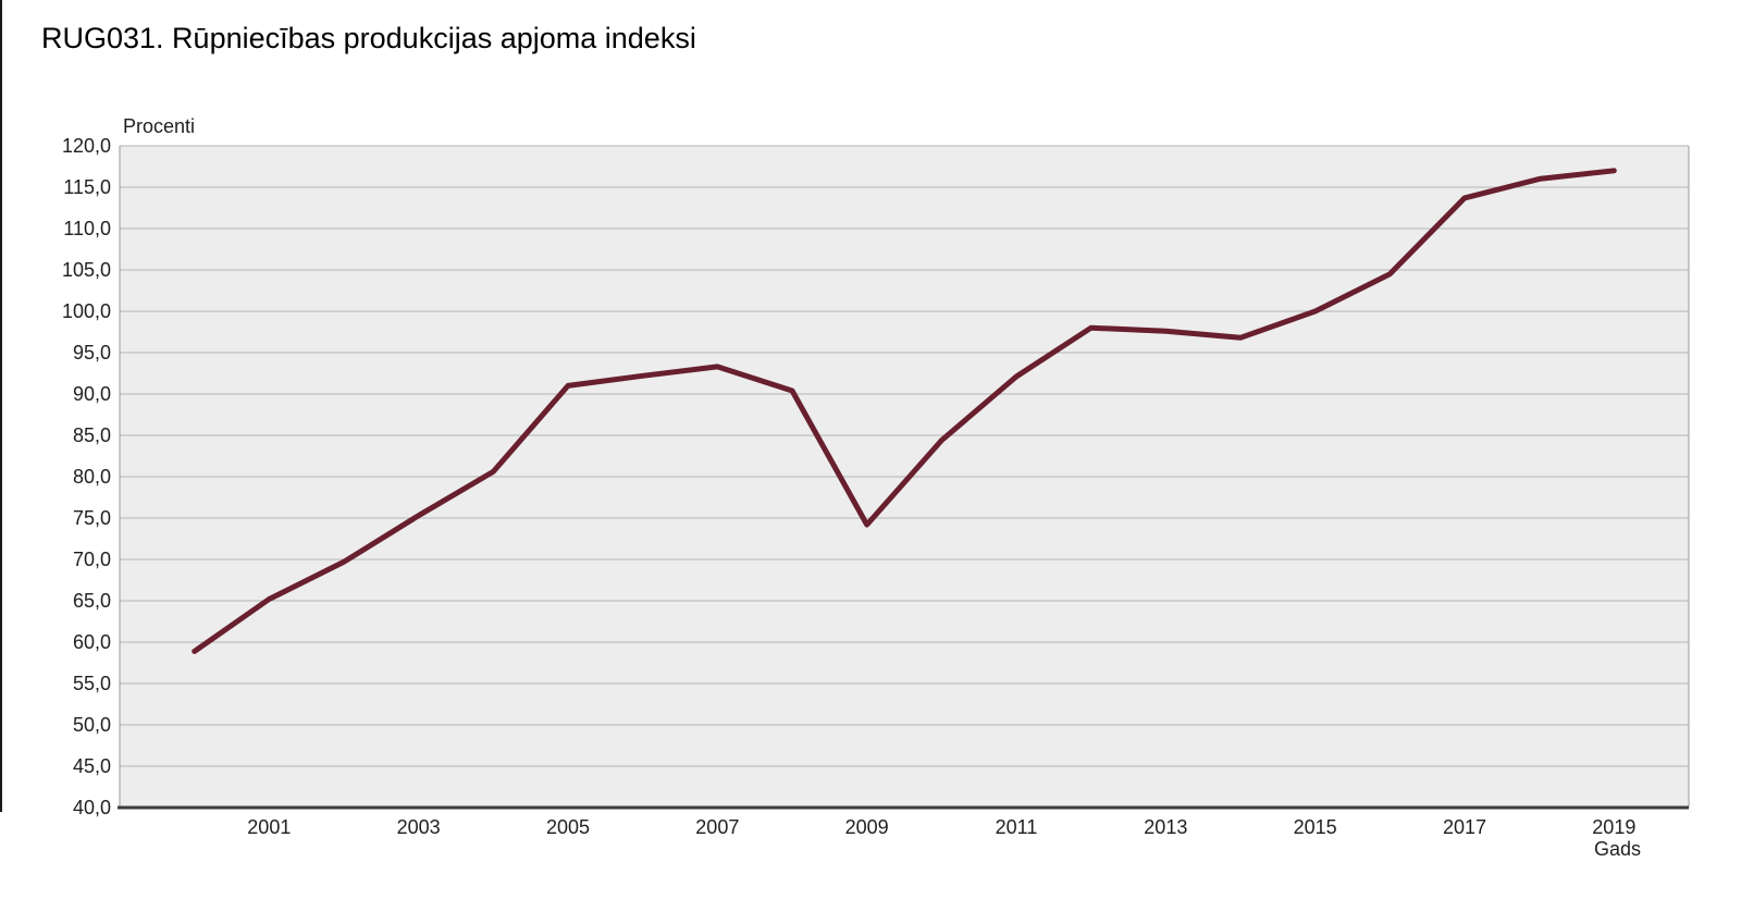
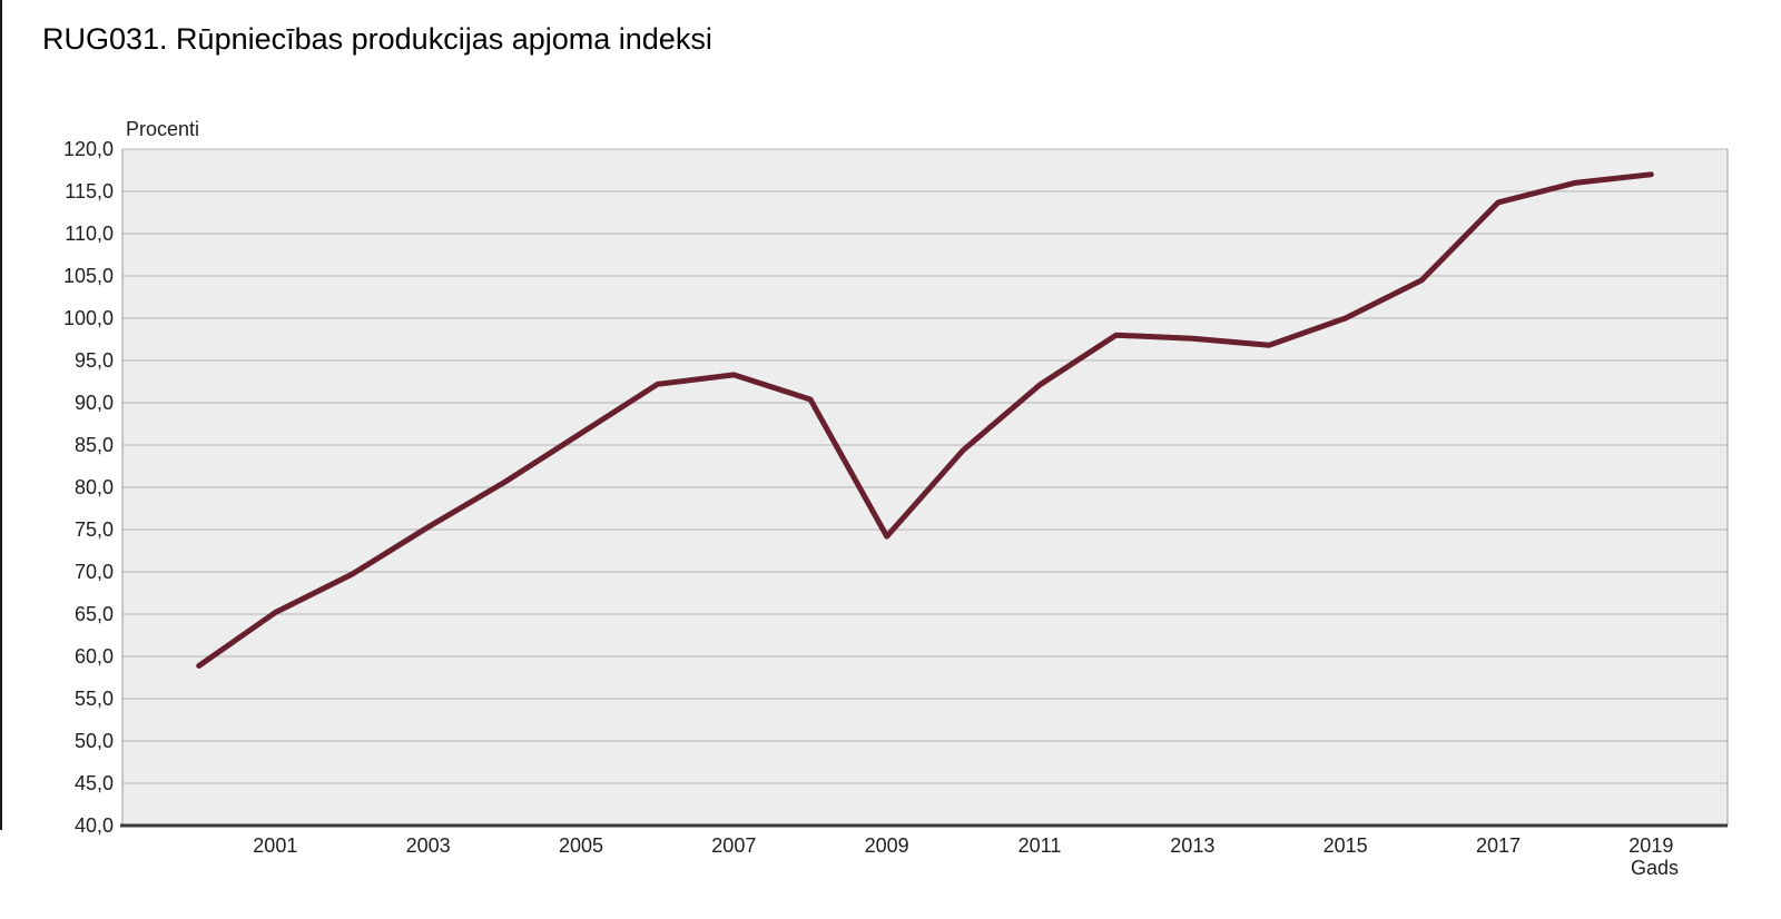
2005: 91 -> 86
